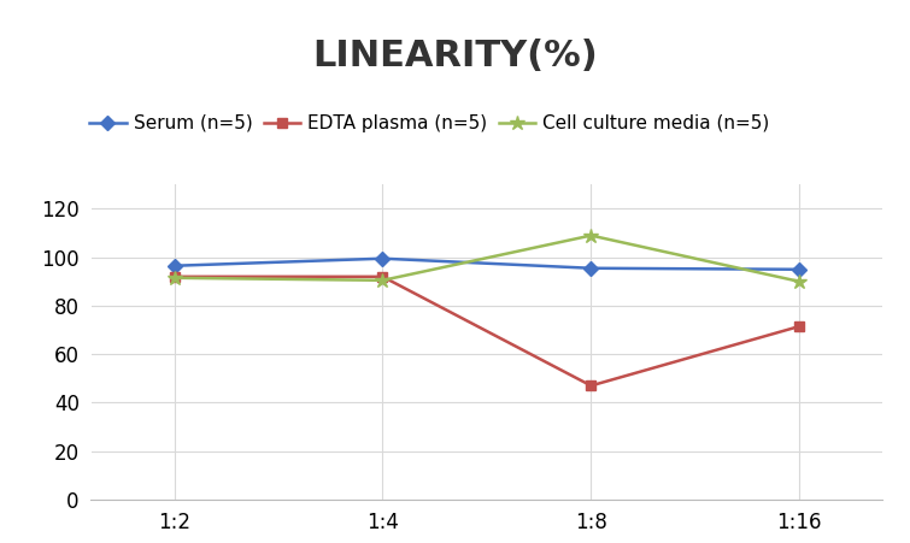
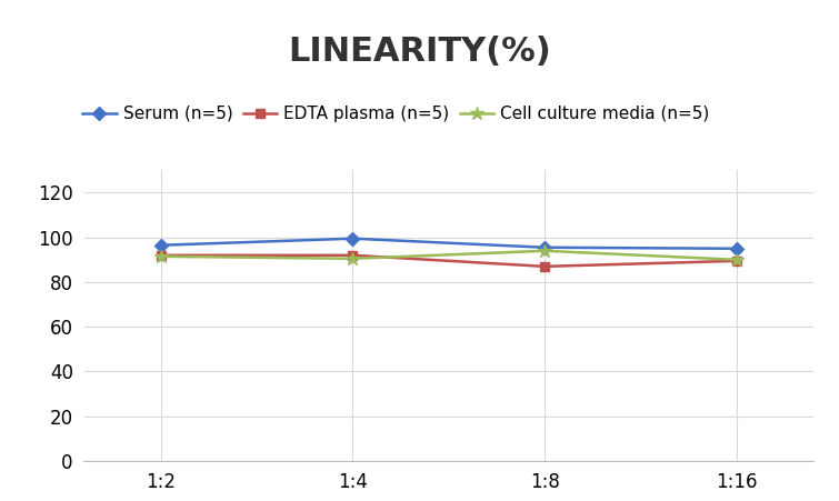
EDTA plasma (n=5)/1:8: 47.0 -> 87.0
Cell culture media (n=5)/1:8: 109.0 -> 94.0
EDTA plasma (n=5)/1:16: 71.5 -> 89.5
